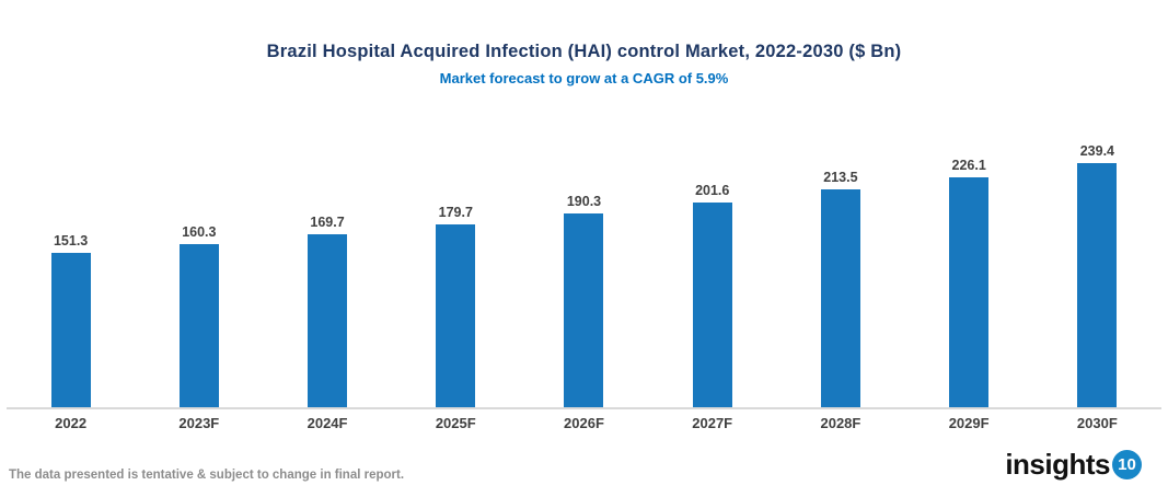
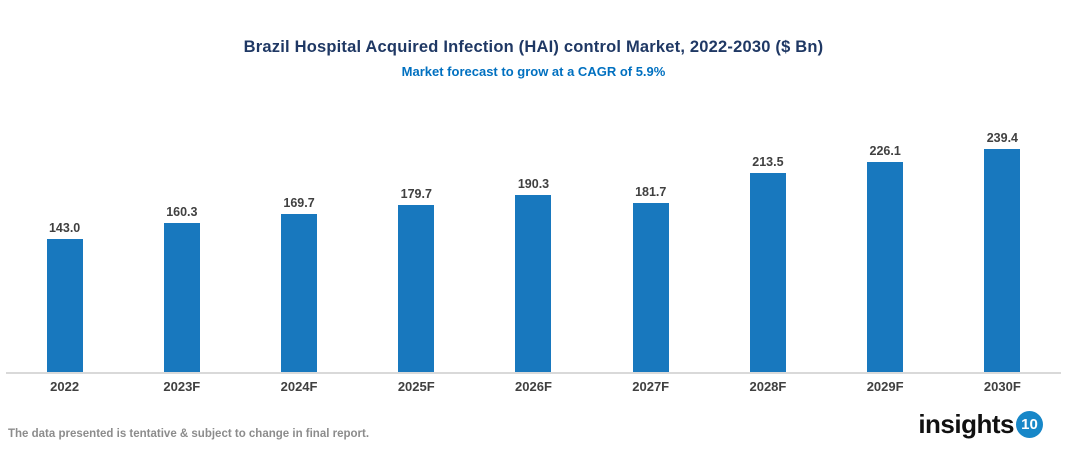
2022: 151.3 -> 143.0
2027F: 201.6 -> 181.7
